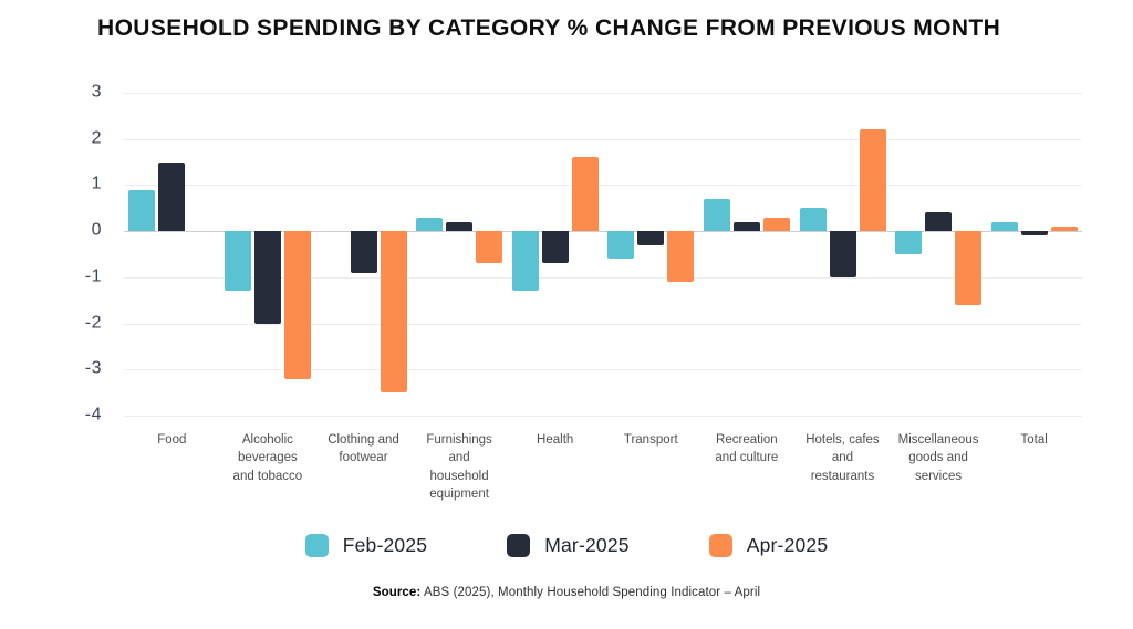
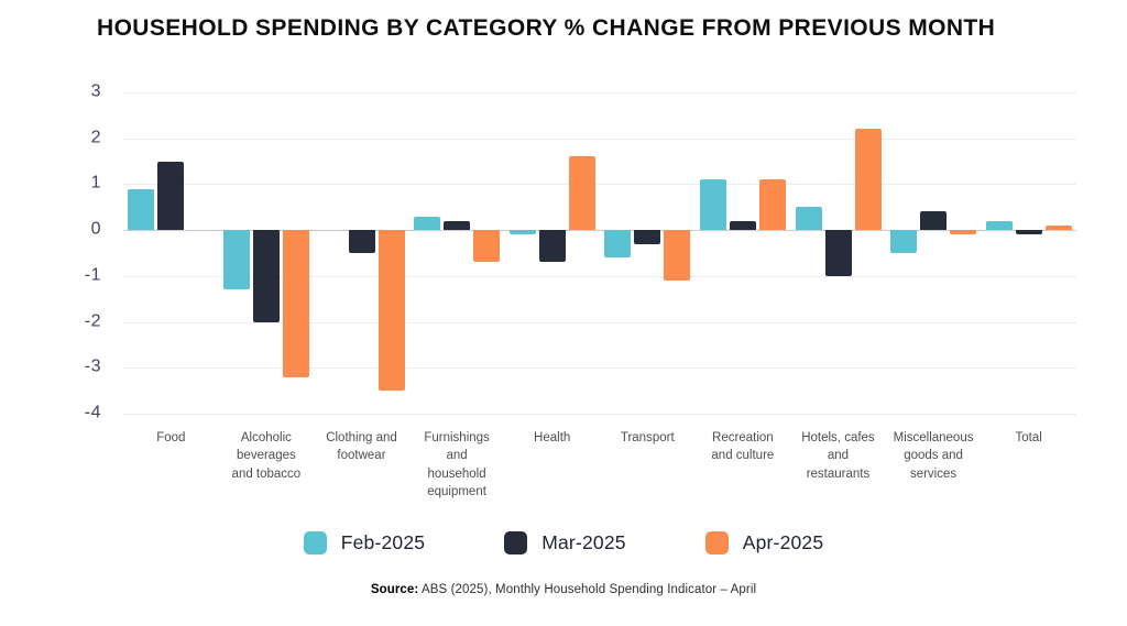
Mar-2025/Clothing and footwear: -0.9 -> -0.5
Feb-2025/Health: -1.3 -> -0.1
Feb-2025/Recreation and culture: 0.7 -> 1.1
Apr-2025/Recreation and culture: 0.3 -> 1.1
Apr-2025/Miscellaneous goods and services: -1.6 -> -0.1
